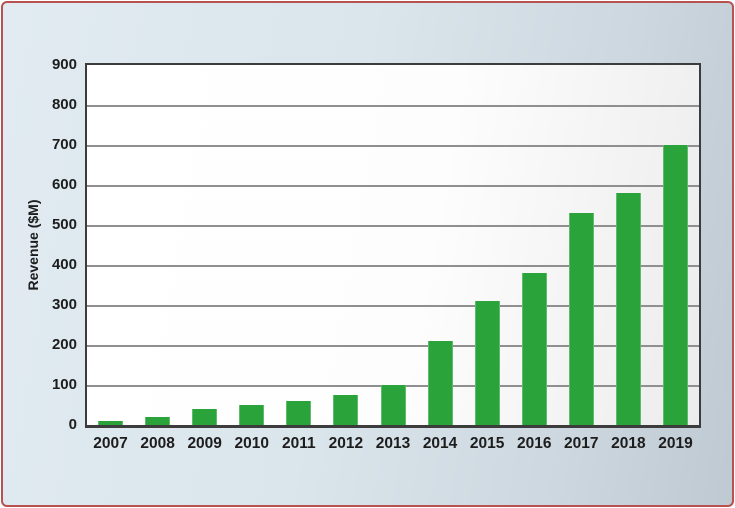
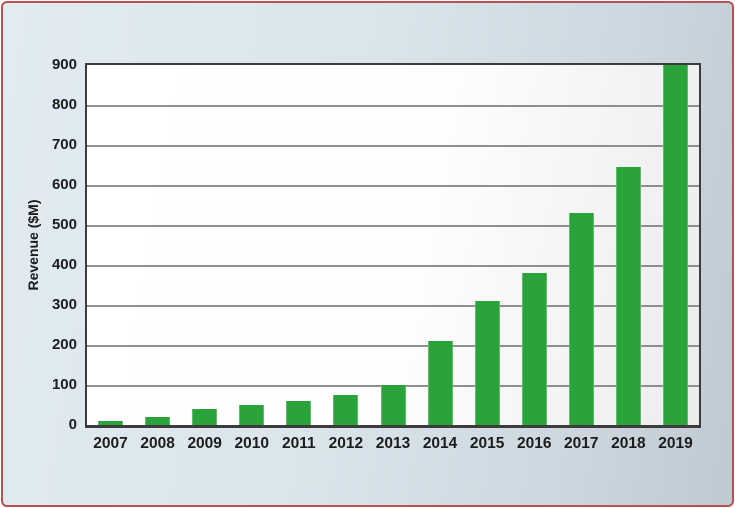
2018: 580 -> 640
2019: 700 -> 900
